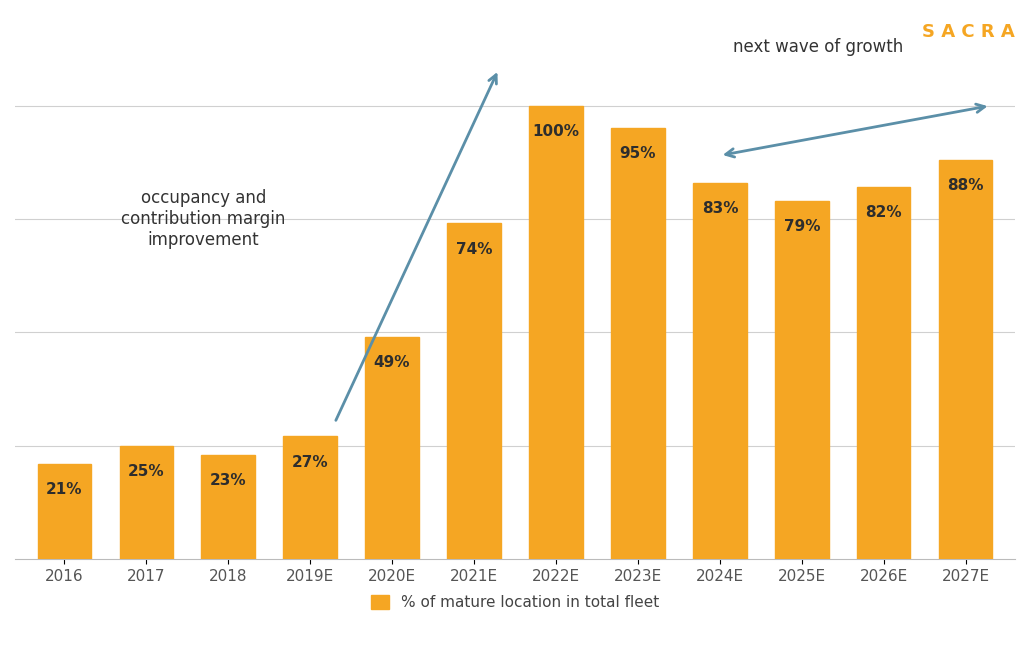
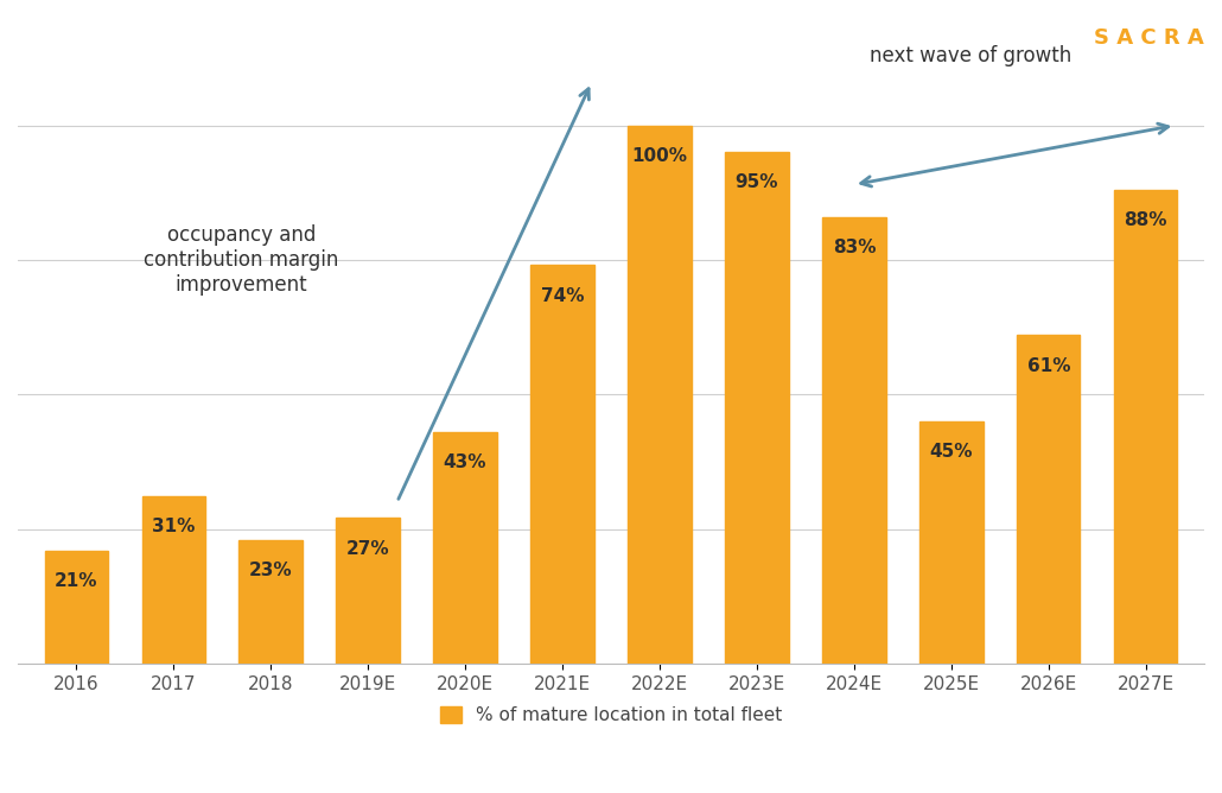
2017: 25% -> 31%
2020E: 49% -> 43%
2025E: 79% -> 45%
2026E: 82% -> 61%
